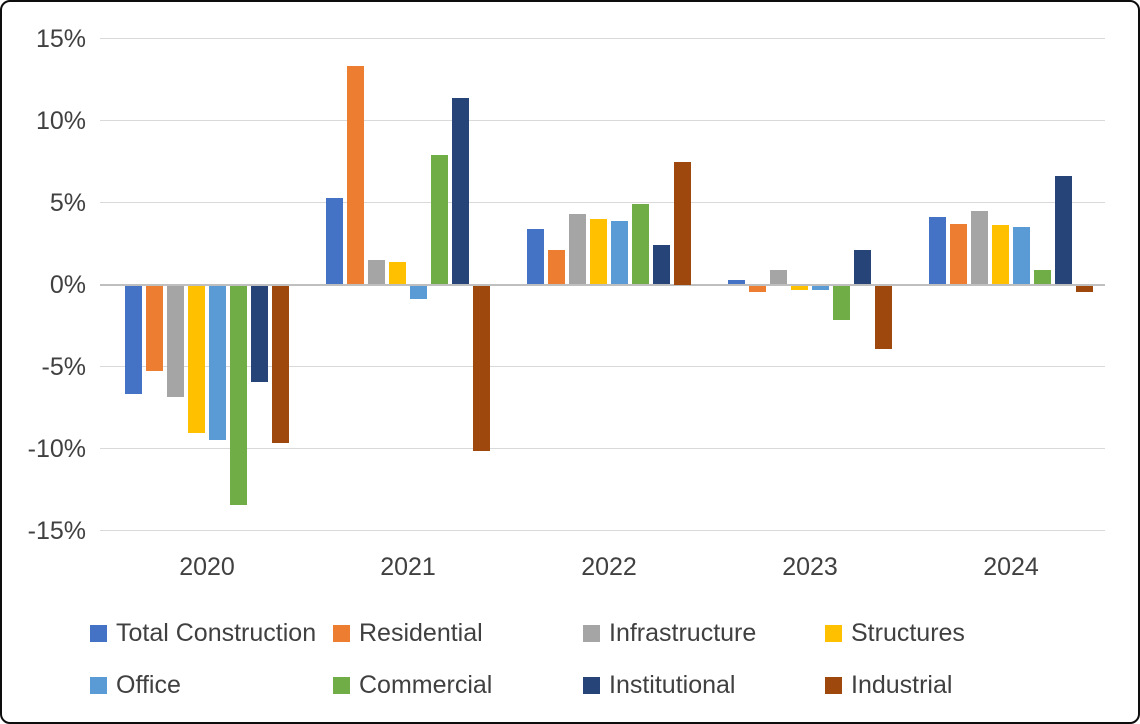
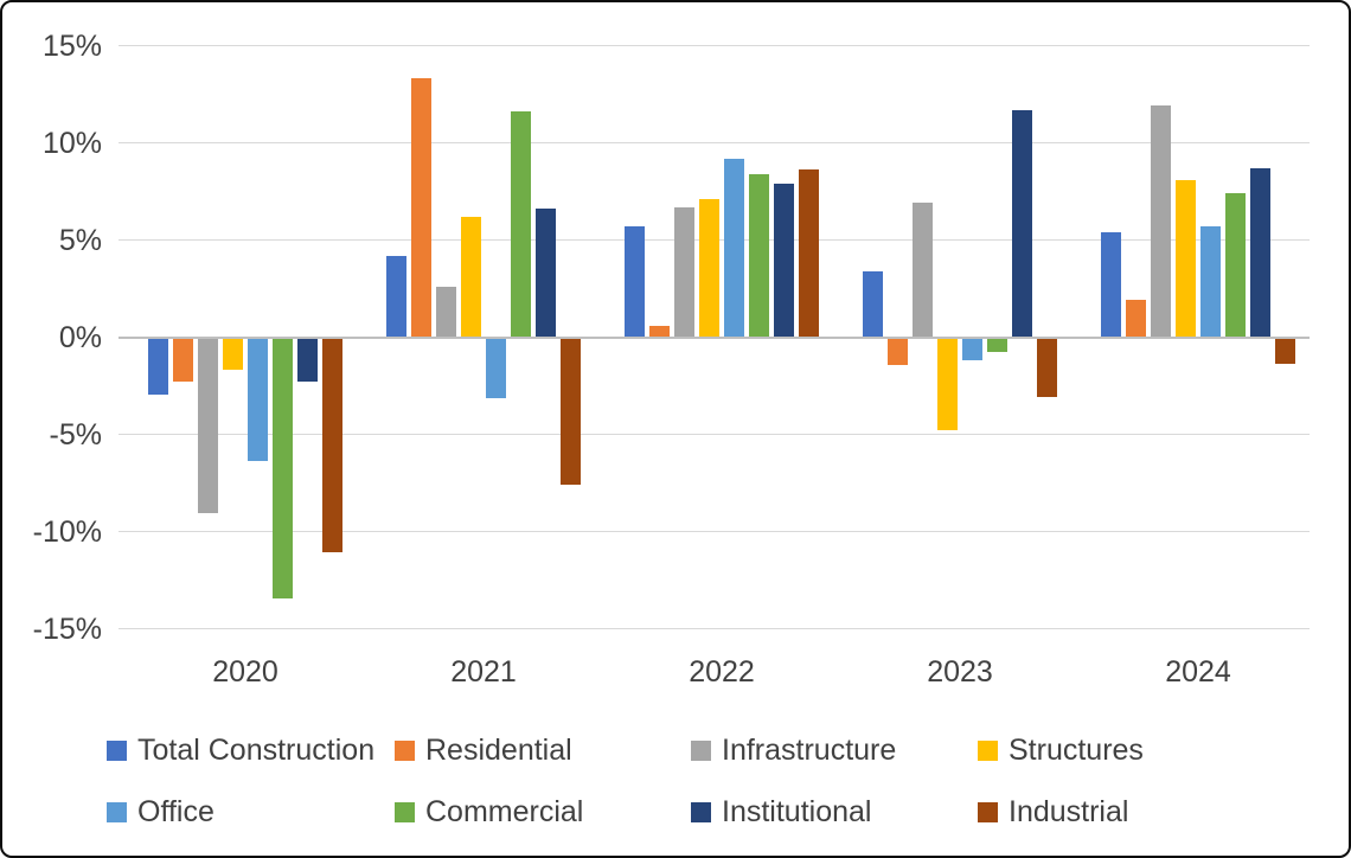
Total Construction/2020: -6.6% -> -2.9%
Residential/2020: -5.2% -> -2.2%
Infrastructure/2020: -6.8% -> -9.0%
Structures/2020: -9.0% -> -1.6%
Office/2020: -9.4% -> -6.3%
Institutional/2020: -5.9% -> -2.2%
Industrial/2020: -9.6% -> -11.0%
Total Construction/2021: 5.3% -> 4.2%
Infrastructure/2021: 1.5% -> 2.6%
Structures/2021: 1.4% -> 6.2%
Office/2021: -0.8% -> -3.1%
Commercial/2021: 7.9% -> 11.6%
Institutional/2021: 11.4% -> 6.6%
Industrial/2021: -10.1% -> -7.5%
Total Construction/2022: 3.4% -> 5.7%
Residential/2022: 2.1% -> 0.6%
Infrastructure/2022: 4.3% -> 6.7%
Structures/2022: 4.0% -> 7.1%
Office/2022: 3.9% -> 9.2%
Commercial/2022: 4.9% -> 8.4%
Institutional/2022: 2.4% -> 7.9%
Industrial/2022: 7.5% -> 8.6%
Total Construction/2023: 0.3% -> 3.4%
Residential/2023: -0.4% -> -1.4%
Infrastructure/2023: 0.9% -> 6.9%
Structures/2023: -0.3% -> -4.7%
Office/2023: -0.3% -> -1.1%
Commercial/2023: -2.1% -> -0.7%
Institutional/2023: 2.1% -> 11.7%
Industrial/2023: -3.9% -> -3.0%
Total Construction/2024: 4.1% -> 5.4%
Residential/2024: 3.7% -> 1.9%
Infrastructure/2024: 4.5% -> 11.9%
Structures/2024: 3.6% -> 8.1%
Office/2024: 3.5% -> 5.7%
Commercial/2024: 0.9% -> 7.4%
Institutional/2024: 6.6% -> 8.7%
Industrial/2024: -0.4% -> -1.3%
